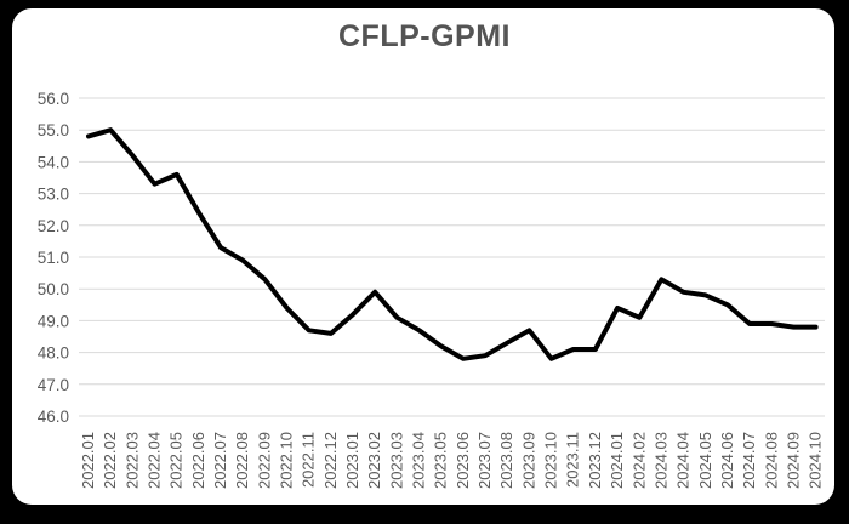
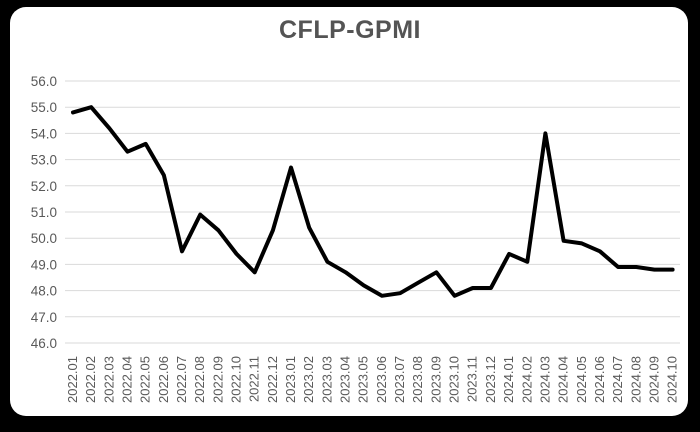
2022.07: 51.3 -> 49.5
2022.12: 48.6 -> 50.3
2023.01: 49.2 -> 52.7
2023.02: 49.9 -> 50.4
2024.03: 50.3 -> 54.0
